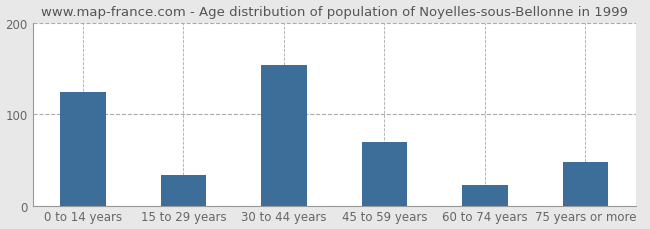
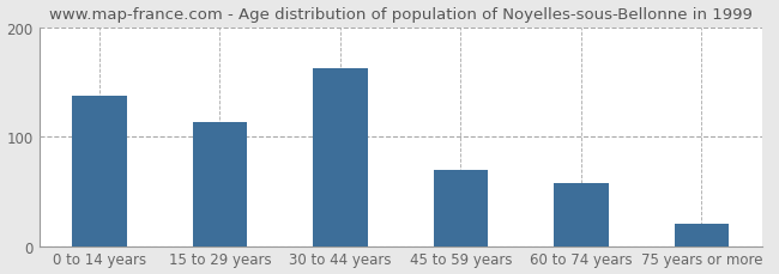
0 to 14 years: 124 -> 138
15 to 29 years: 34 -> 113
30 to 44 years: 154 -> 163
60 to 74 years: 22 -> 58
75 years or more: 48 -> 20
